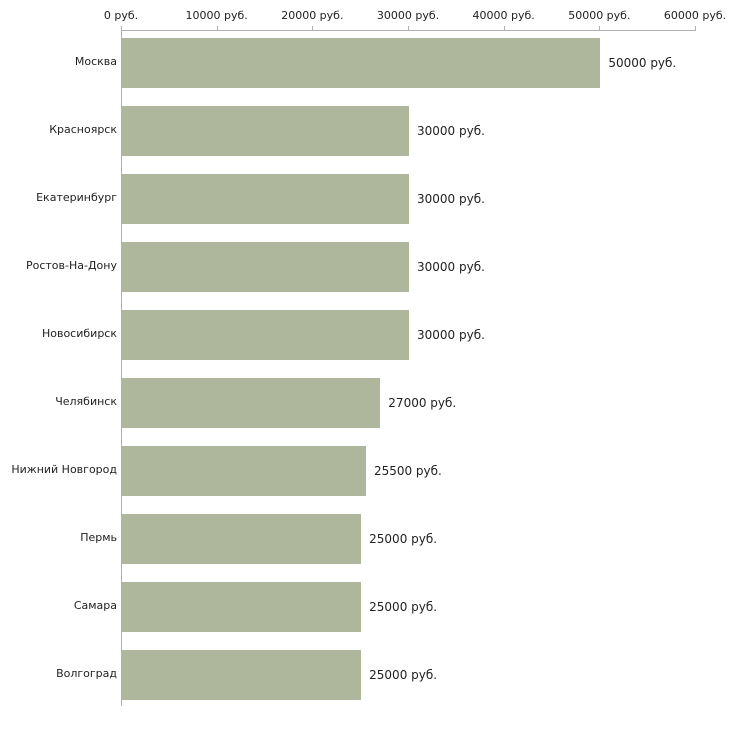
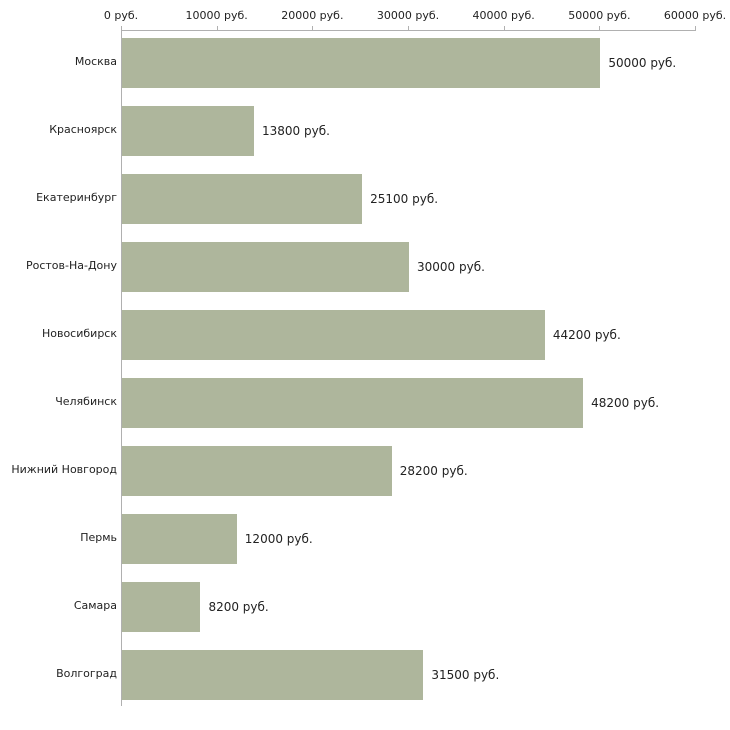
Красноярск: 30000 -> 13800
Екатеринбург: 30000 -> 25100
Новосибирск: 30000 -> 44200
Челябинск: 27000 -> 48200
Нижний Новгород: 25500 -> 28200
Пермь: 25000 -> 12000
Самара: 25000 -> 8200
Волгоград: 25000 -> 31500
